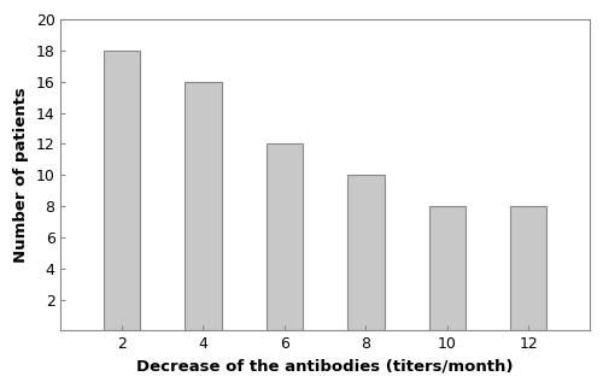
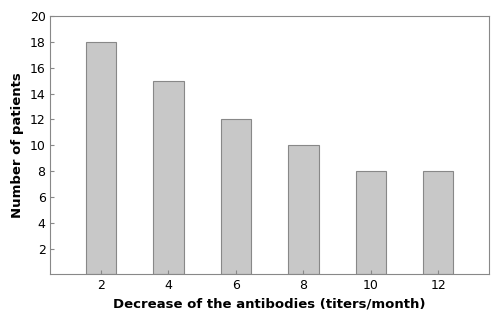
4: 16 -> 15
